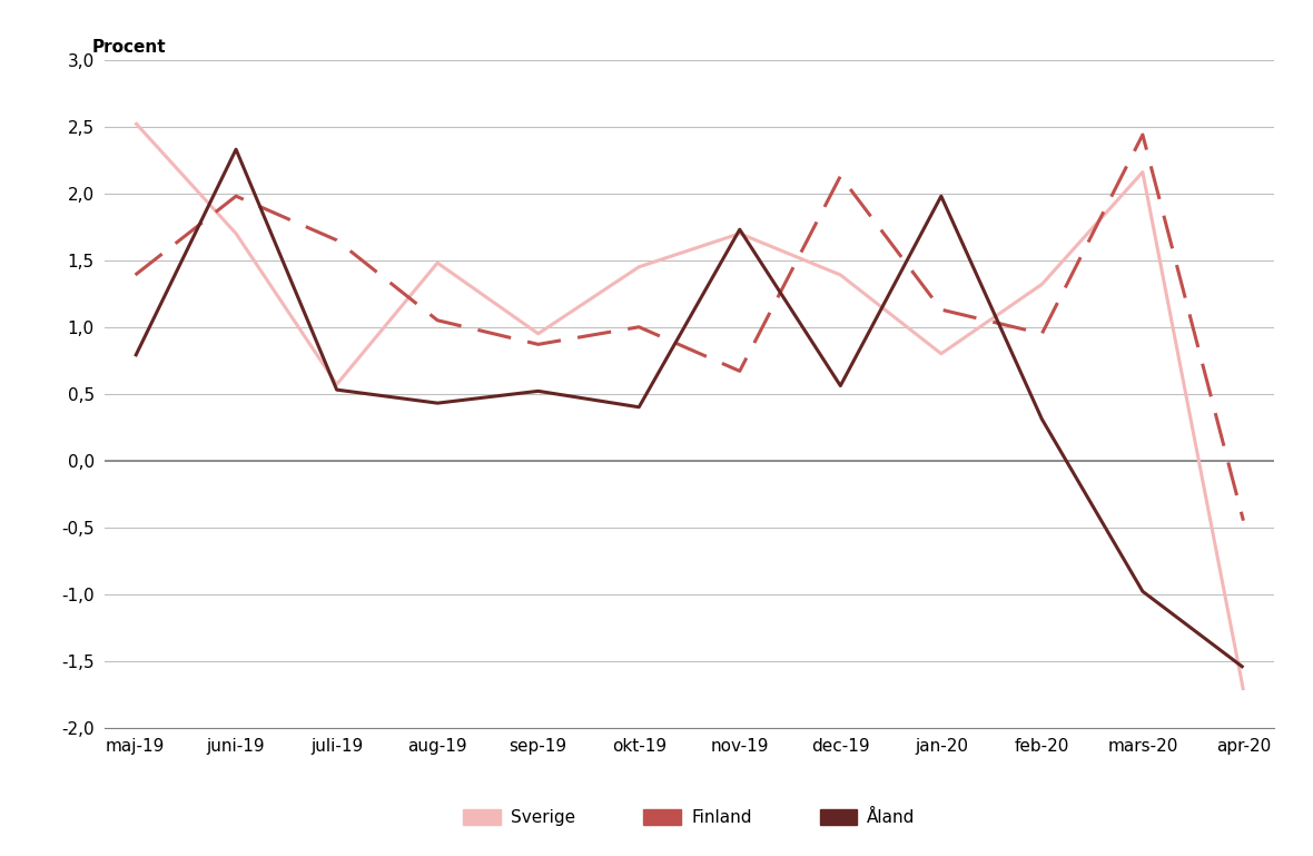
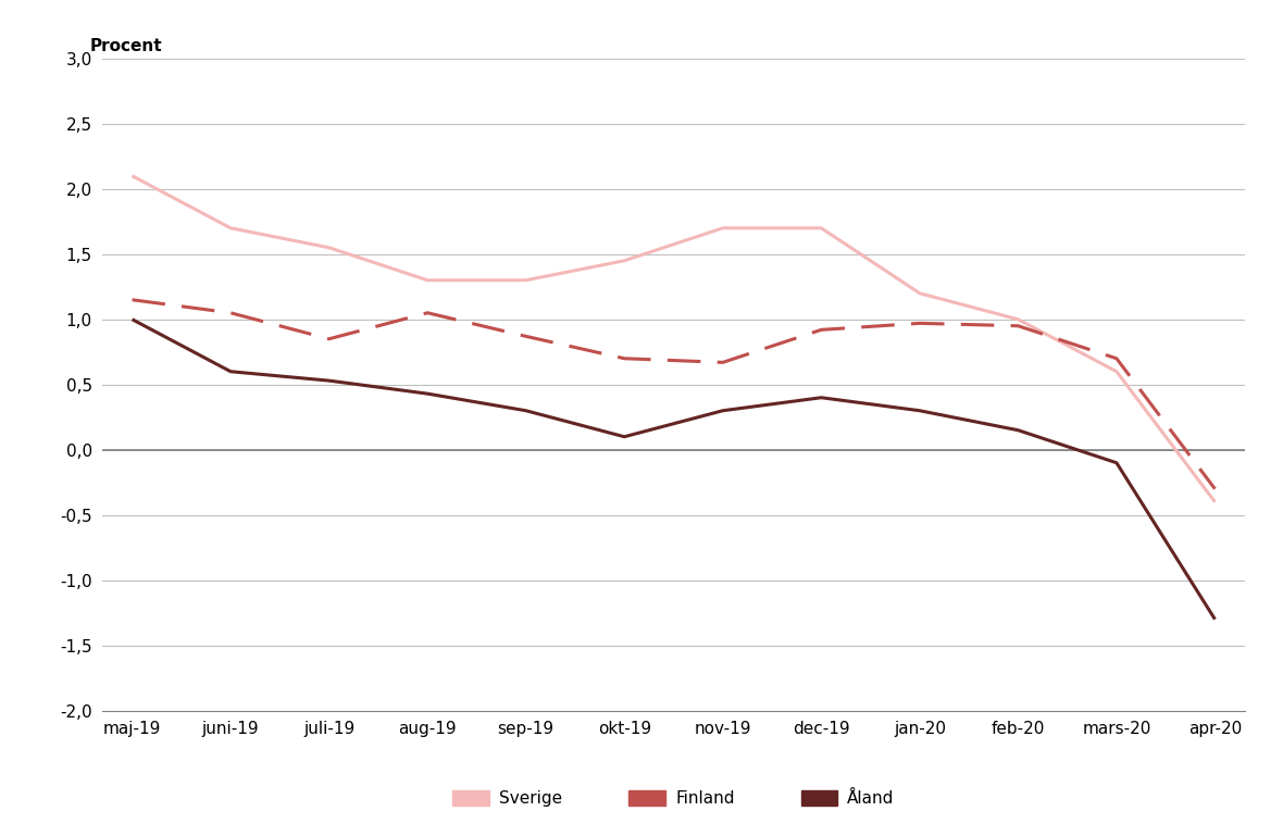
Sverige/maj-19: 2,53 -> 2,10
Finland/maj-19: 1,39 -> 1,15
Åland/maj-19: 0,78 -> 1,00
Finland/juni-19: 1,98 -> 1,05
Åland/juni-19: 2,33 -> 0,60
Sverige/juli-19: 0,57 -> 1,55
Finland/juli-19: 1,65 -> 0,85
Sverige/aug-19: 1,48 -> 1,30
Sverige/sep-19: 0,95 -> 1,30
Åland/sep-19: 0,52 -> 0,30
Finland/okt-19: 1,00 -> 0,70
Åland/okt-19: 0,40 -> 0,10
Åland/nov-19: 1,73 -> 0,30
Sverige/dec-19: 1,39 -> 1,70
Finland/dec-19: 2,13 -> 0,92
Åland/dec-19: 0,56 -> 0,40
Sverige/jan-20: 0,80 -> 1,20
Finland/jan-20: 1,13 -> 0,97
Åland/jan-20: 1,98 -> 0,30
Sverige/feb-20: 1,32 -> 1,00
Åland/feb-20: 0,31 -> 0,15
Sverige/mars-20: 2,16 -> 0,60
Finland/mars-20: 2,44 -> 0,70
Åland/mars-20: -0,98 -> -0,10
Sverige/apr-20: -1,72 -> -0,40
Finland/apr-20: -0,45 -> -0,30
Åland/apr-20: -1,55 -> -1,30
